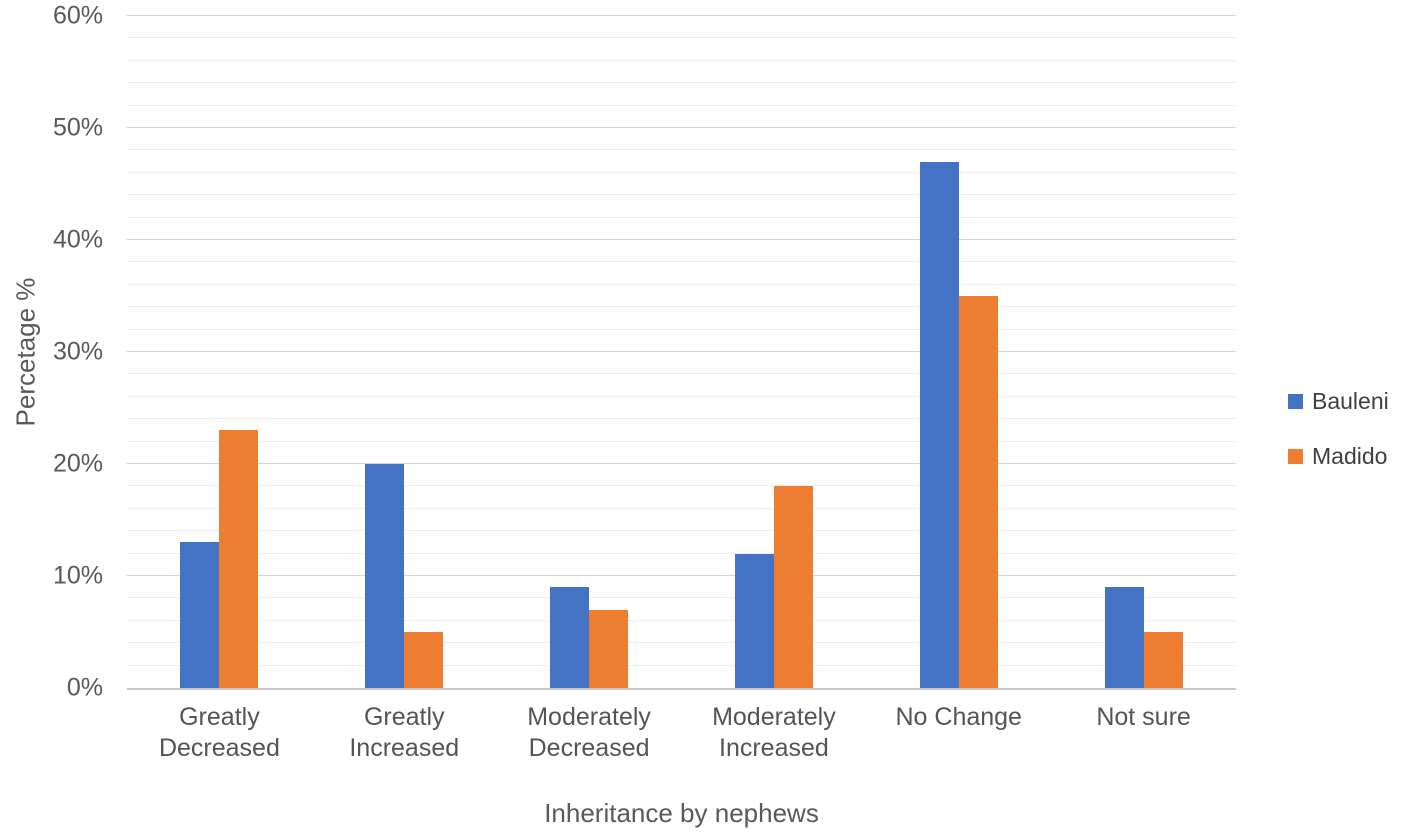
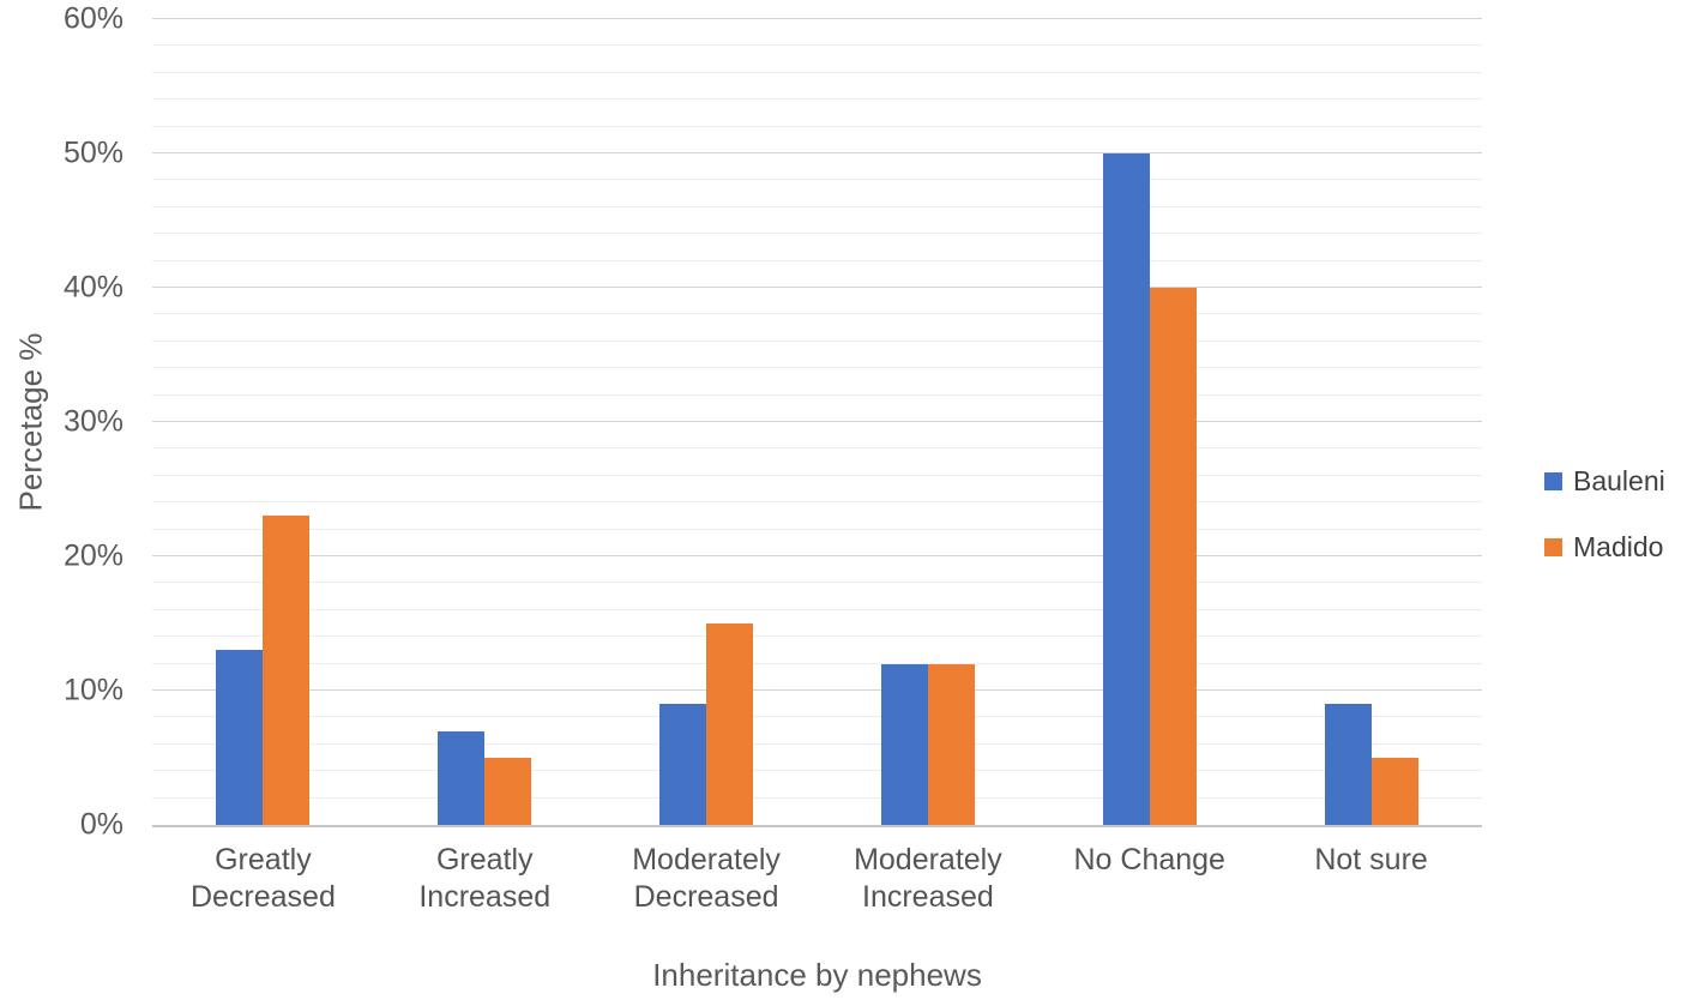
Bauleni/Greatly Increased: 20% -> 7%
Madido/Moderately Decreased: 7% -> 15%
Madido/Moderately Increased: 18% -> 12%
Bauleni/No Change: 47% -> 50%
Madido/No Change: 35% -> 40%
